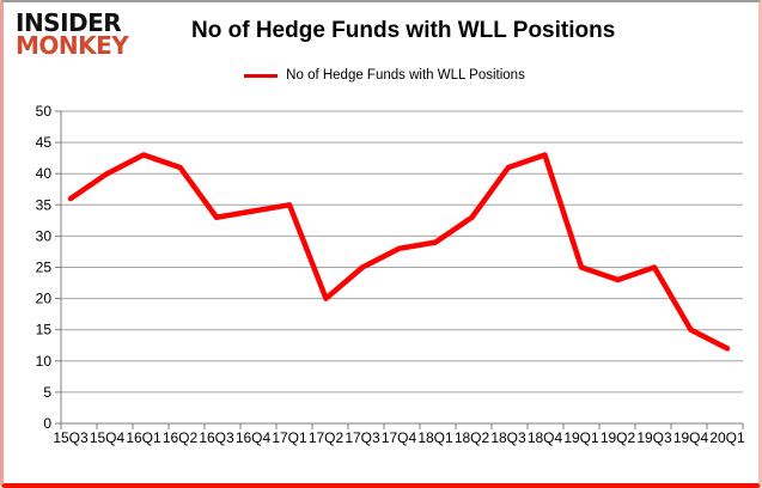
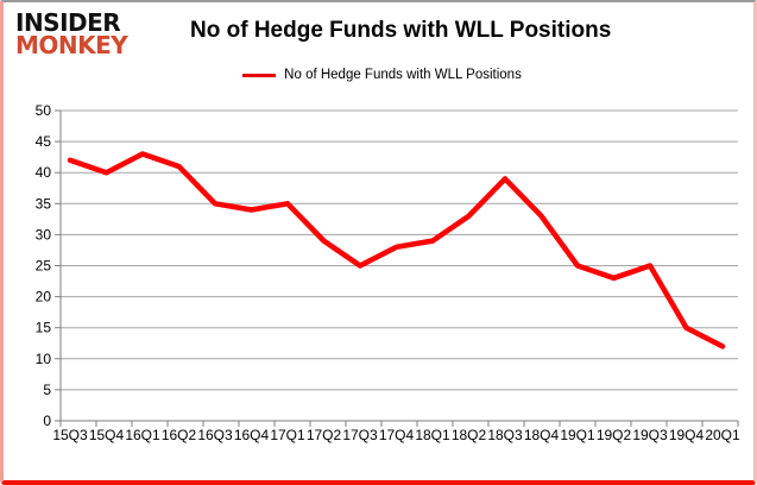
15Q3: 36 -> 42
16Q3: 33 -> 35
17Q2: 20 -> 29
18Q3: 41 -> 39
18Q4: 43 -> 33
